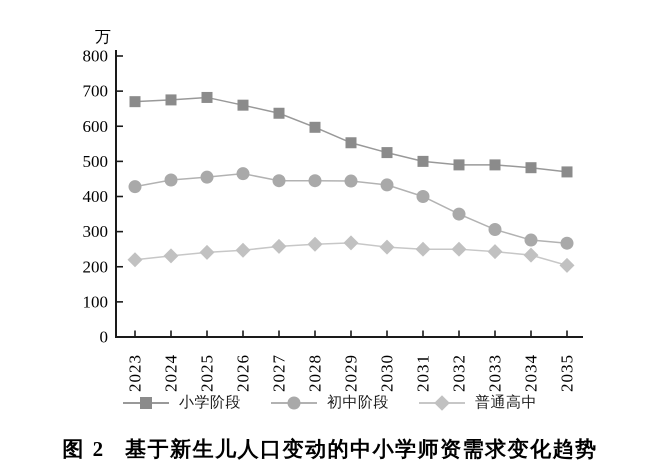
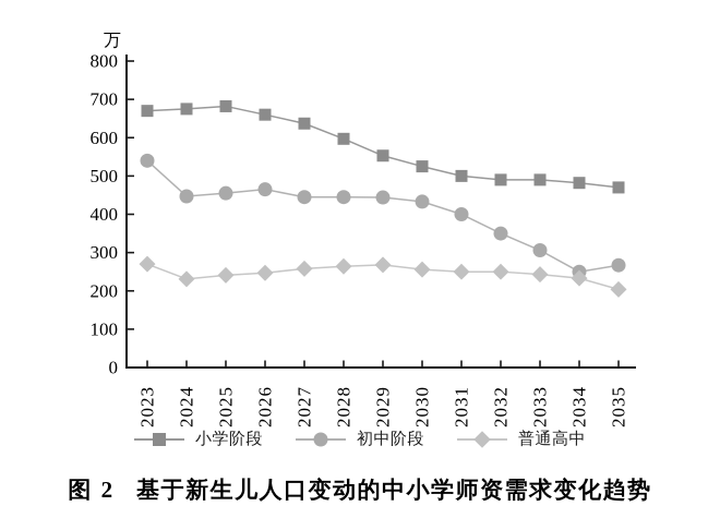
初中阶段/2023: 430 -> 540
普通高中/2023: 220 -> 270
初中阶段/2034: 280 -> 250
